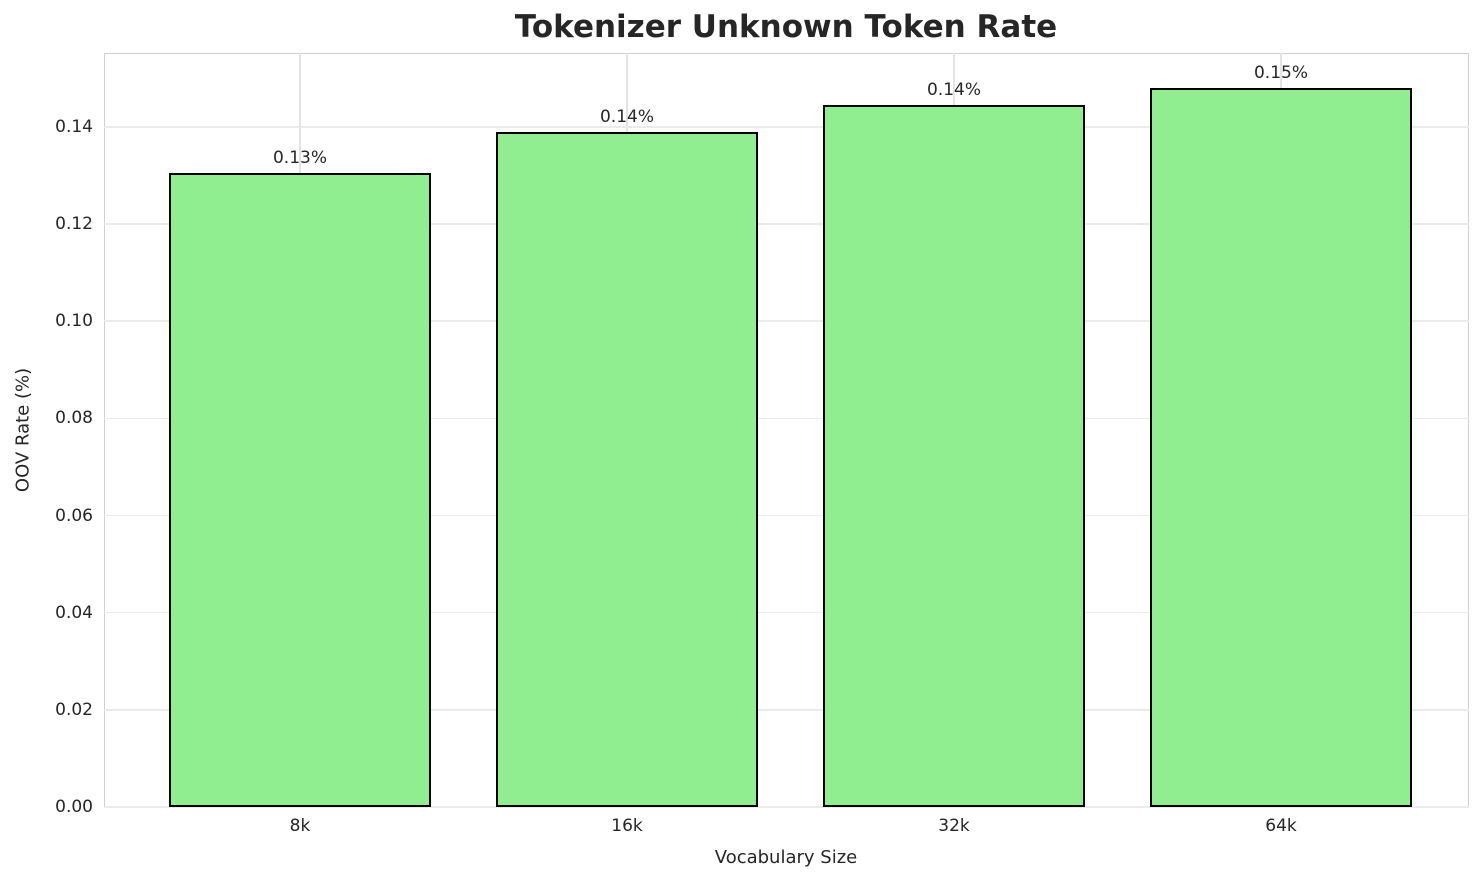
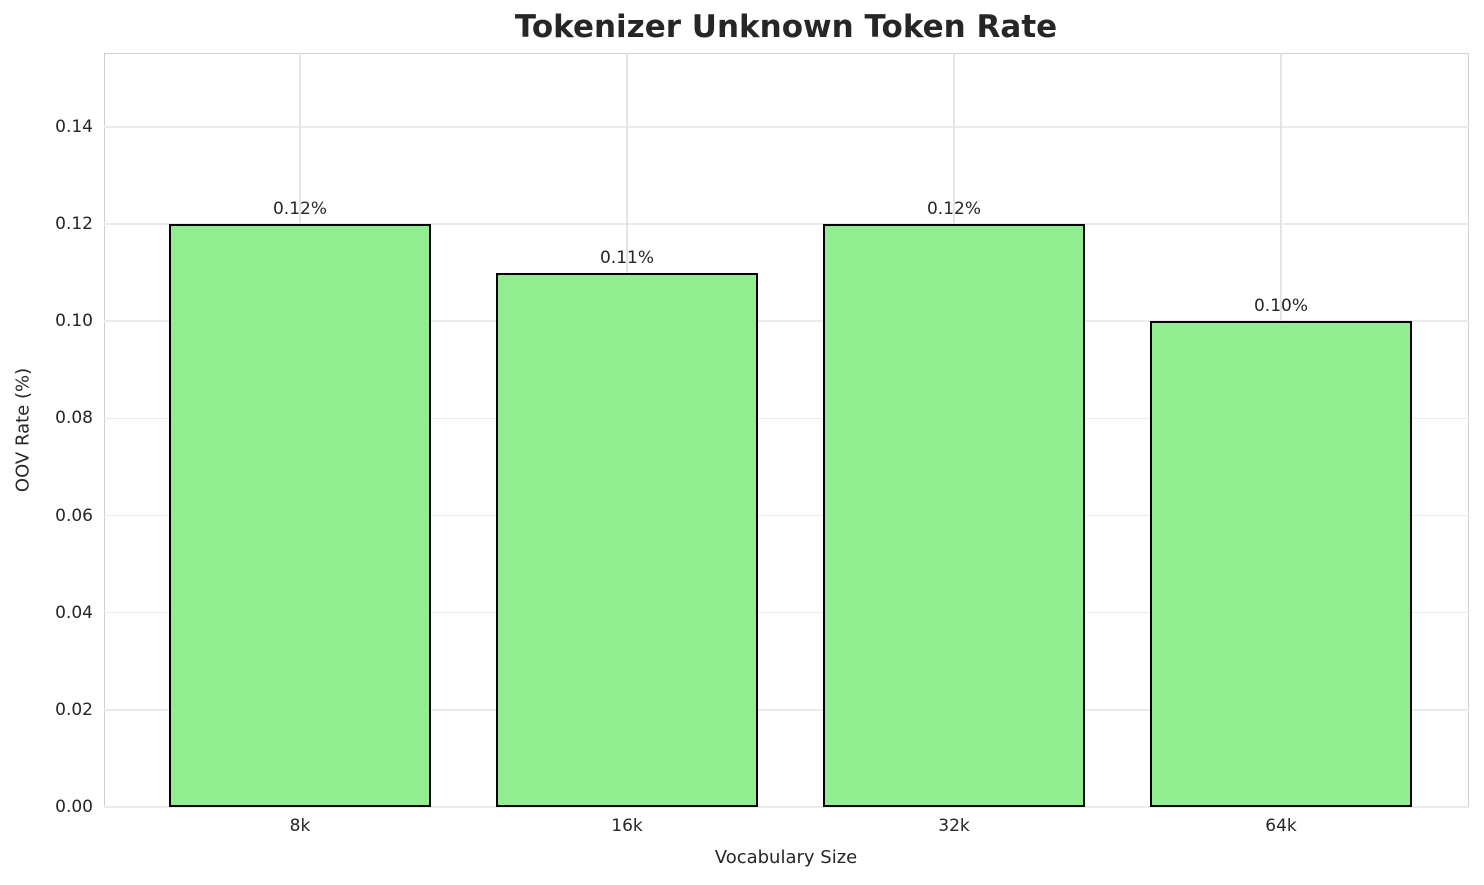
8k: 0.13% -> 0.12%
16k: 0.14% -> 0.11%
32k: 0.14% -> 0.12%
64k: 0.15% -> 0.10%
